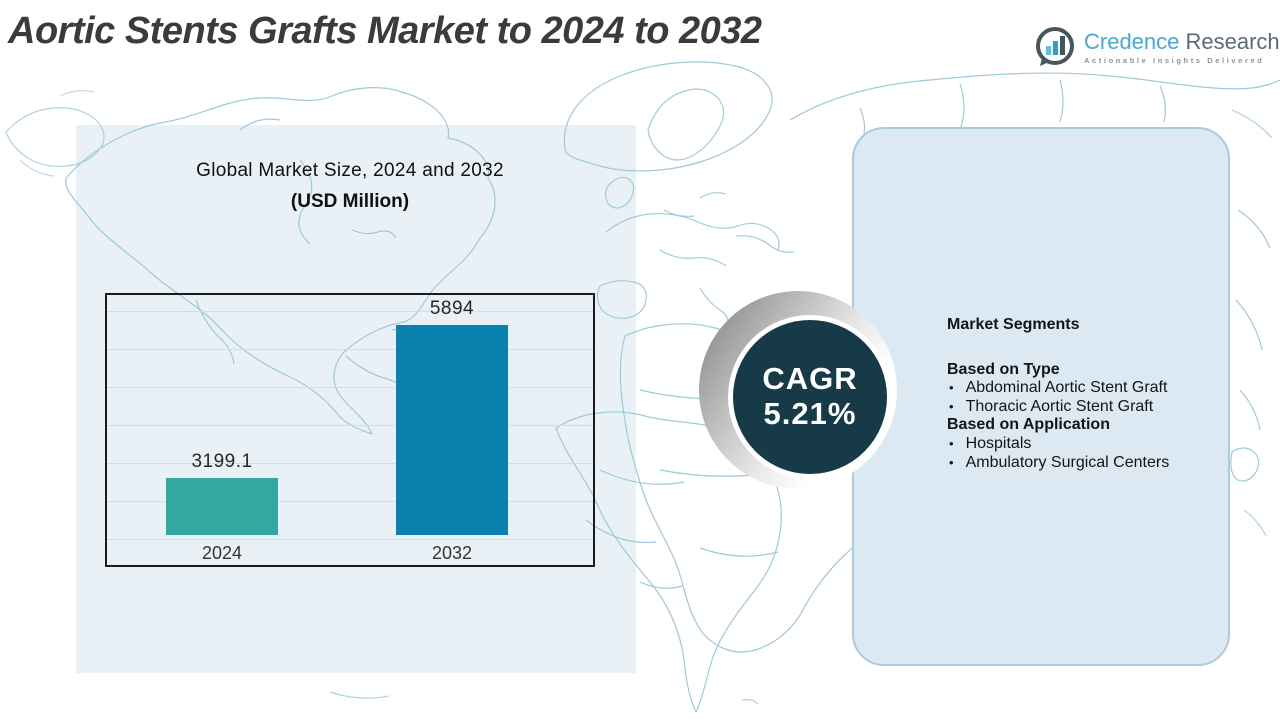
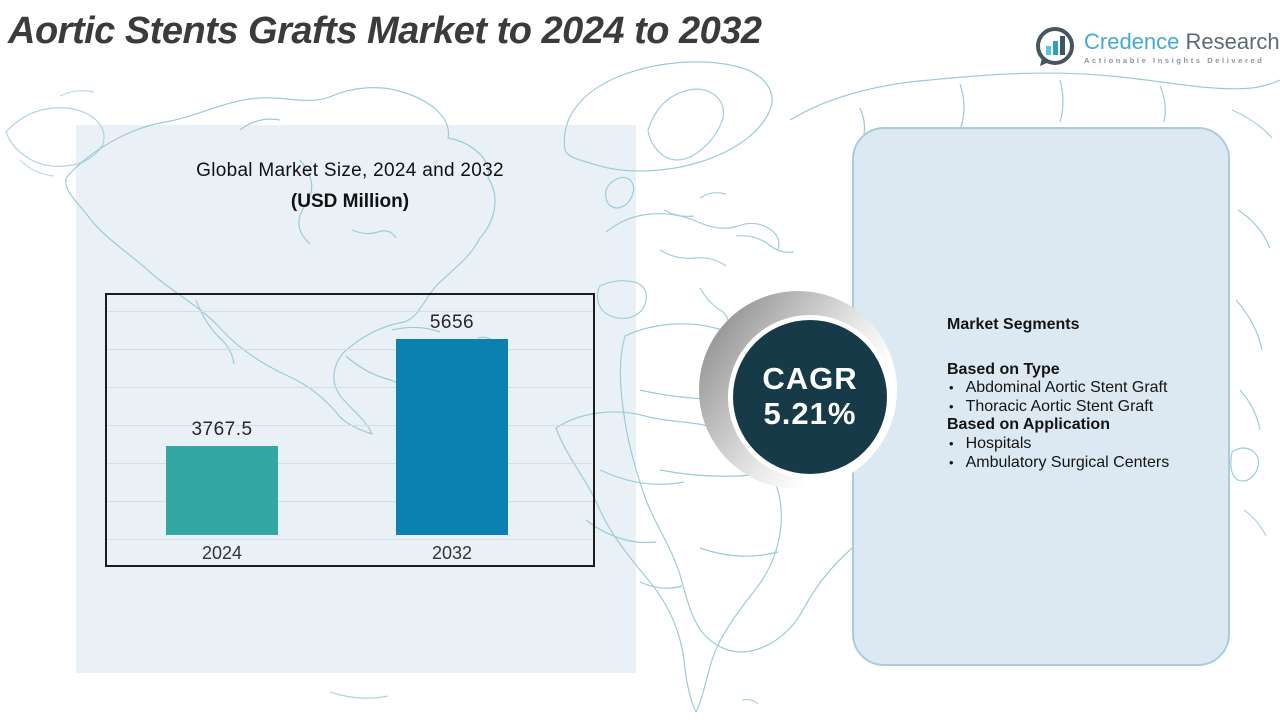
2024: 3199.1 -> 3767.5
2032: 5894 -> 5656
